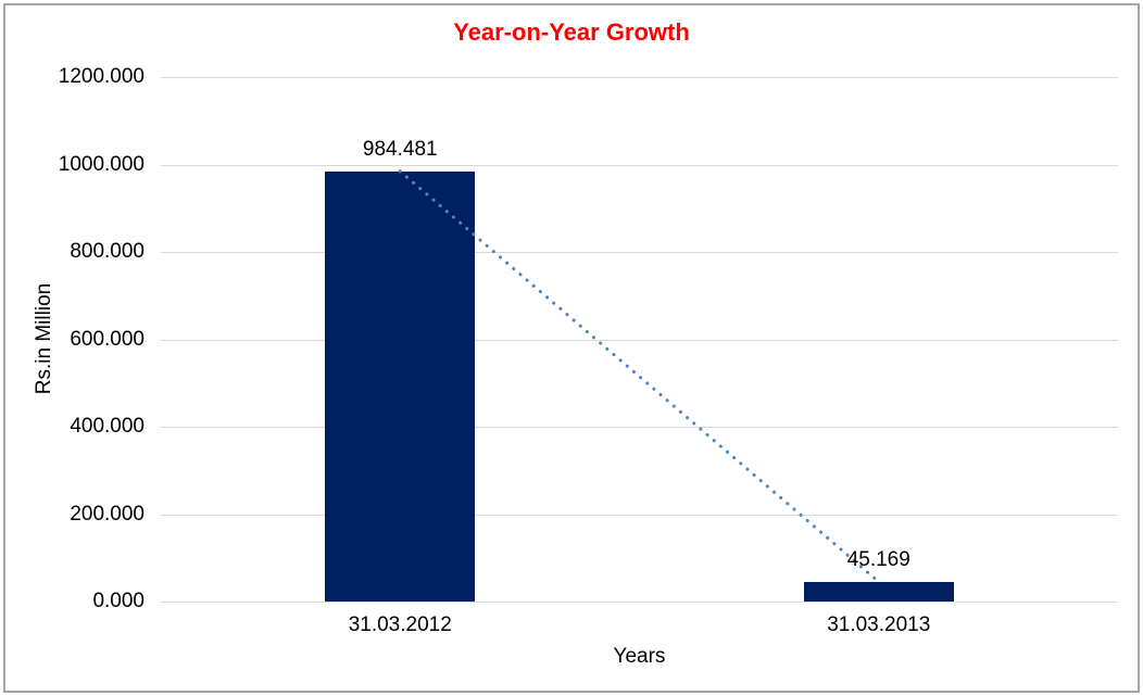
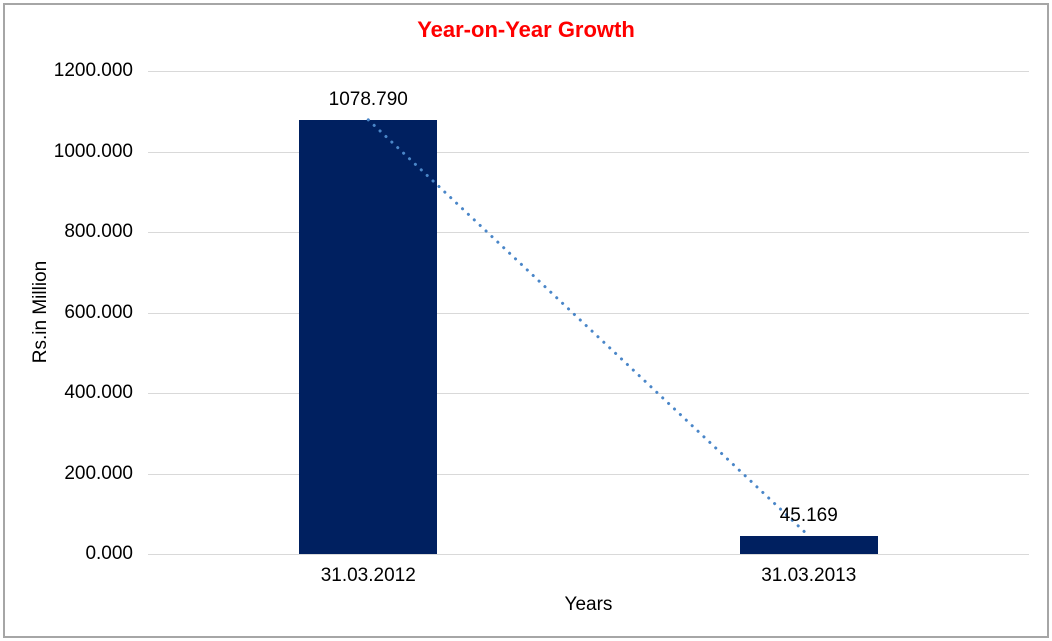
31.03.2012: 984.481 -> 1078.790
